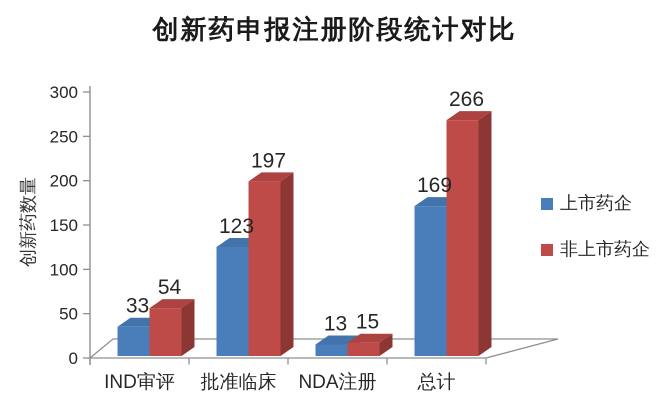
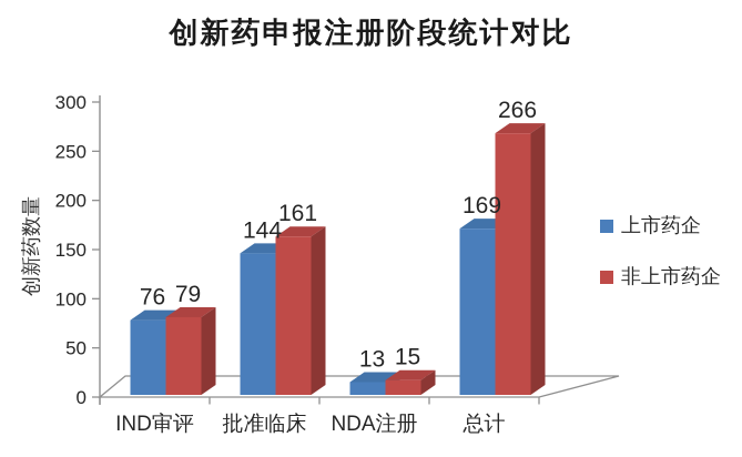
上市药企/IND审评: 33 -> 76
非上市药企/IND审评: 54 -> 79
上市药企/批准临床: 123 -> 144
非上市药企/批准临床: 197 -> 161
